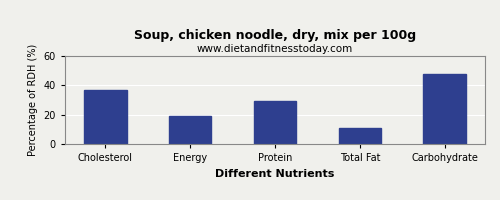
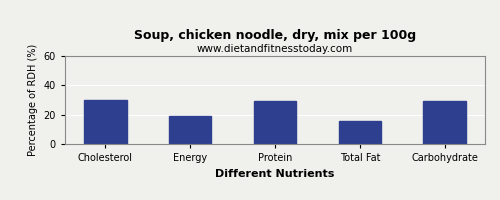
Cholesterol: 37 -> 30
Total Fat: 11 -> 16
Carbohydrate: 48 -> 29
